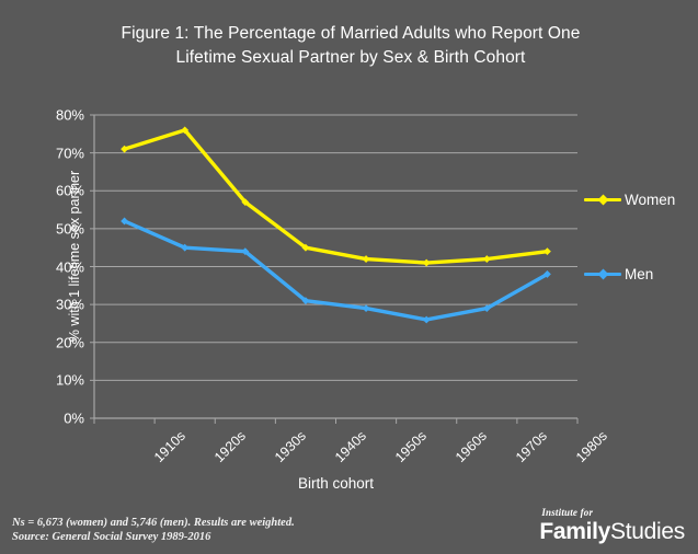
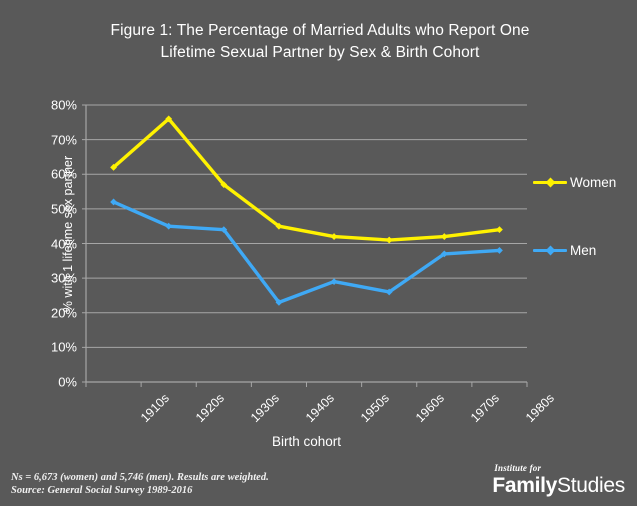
Women/1910s: 71% -> 62%
Men/1940s: 31% -> 23%
Men/1970s: 29% -> 37%
